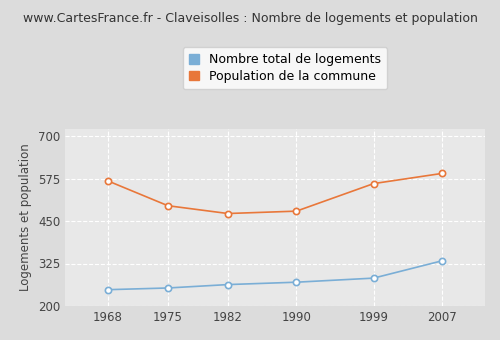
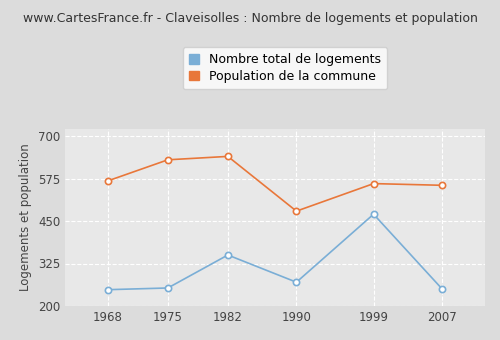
Population de la commune/1975: 495 -> 630
Nombre total de logements/1982: 263 -> 350
Population de la commune/1982: 472 -> 640
Nombre total de logements/1999: 282 -> 470
Nombre total de logements/2007: 333 -> 250
Population de la commune/2007: 590 -> 555
